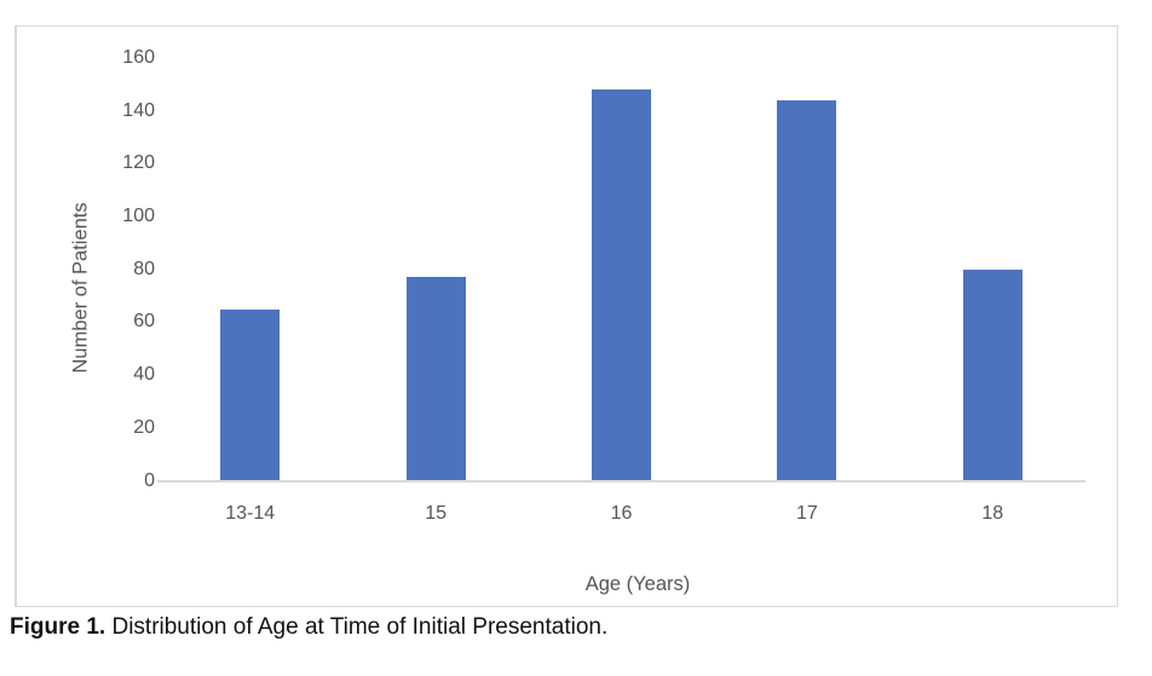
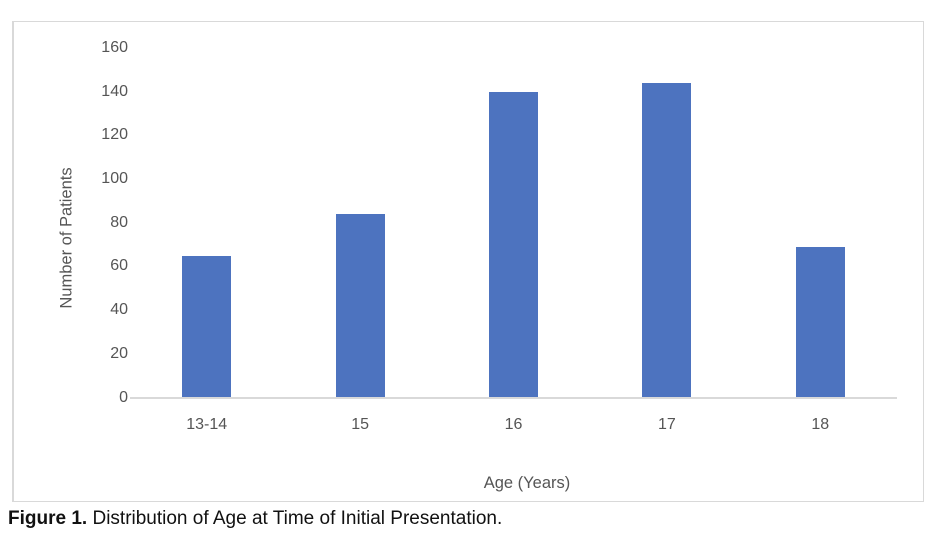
15: 77 -> 84
16: 148 -> 140
18: 80 -> 69
